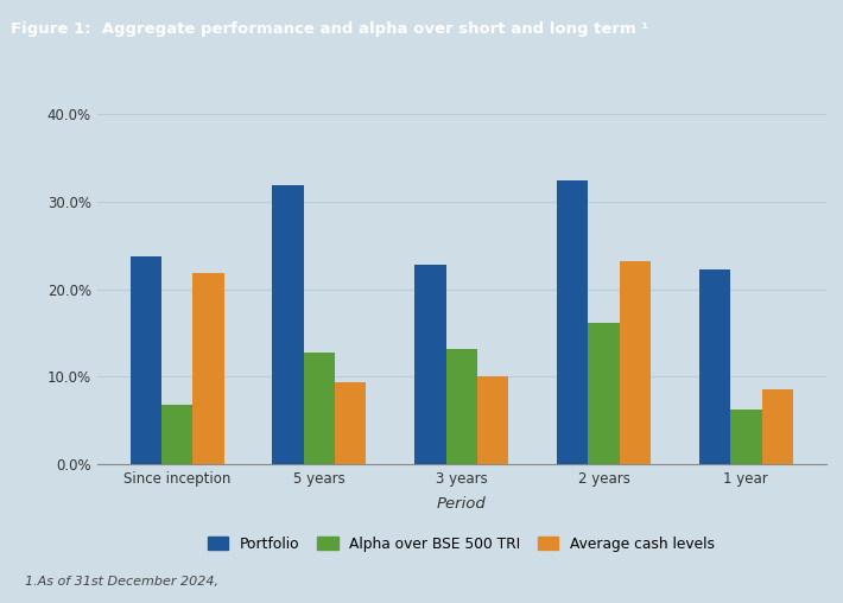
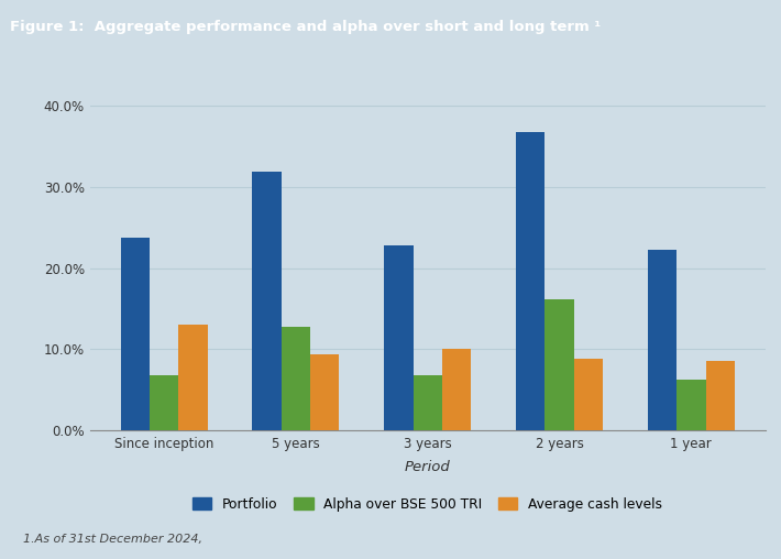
Average cash levels/Since inception: 21.8% -> 13.0%
Alpha over BSE 500 TRI/3 years: 13.2% -> 6.8%
Portfolio/2 years: 32.4% -> 36.8%
Average cash levels/2 years: 23.2% -> 8.8%
